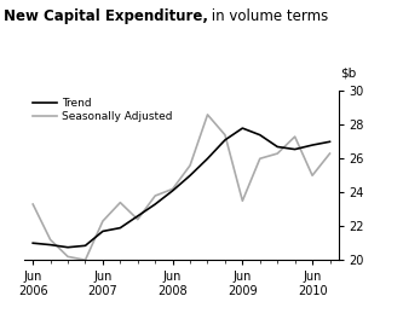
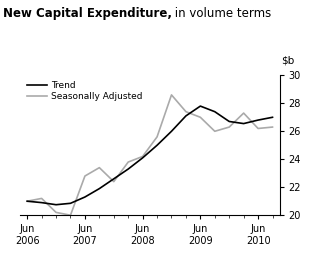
Seasonally Adjusted/Jun 2006: 23.3 -> 21.0
Trend/Jun 2007: 21.7 -> 21.3
Seasonally Adjusted/Jun 2007: 22.3 -> 22.8
Seasonally Adjusted/Jun 2009: 23.5 -> 27.0
Seasonally Adjusted/Jun 2010: 25.0 -> 26.2
